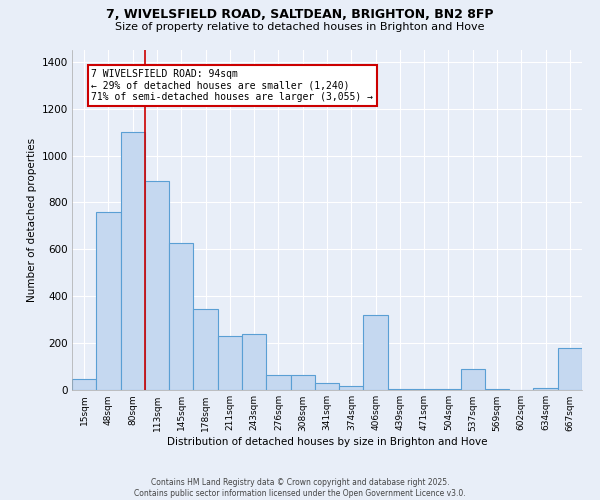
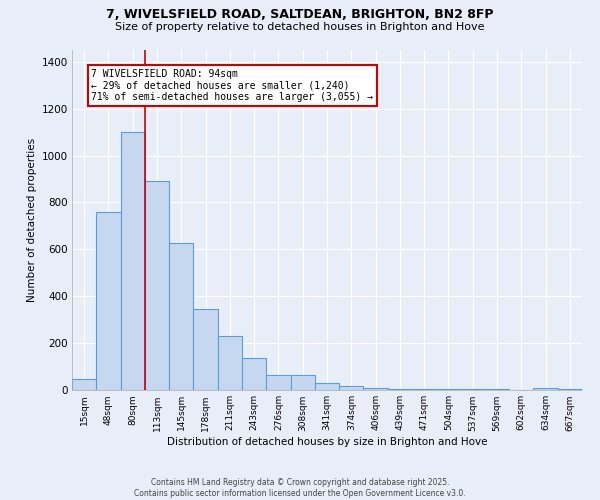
243sqm: 240 -> 135
406sqm: 320 -> 10
537sqm: 90 -> 5
667sqm: 180 -> 5
